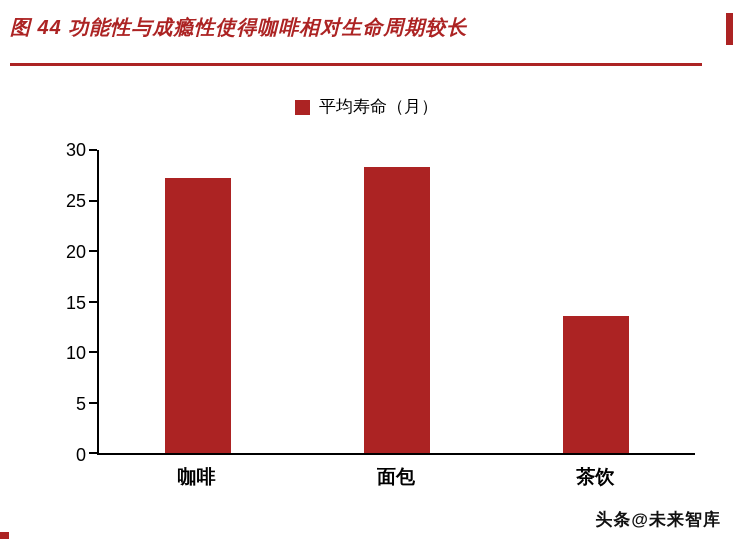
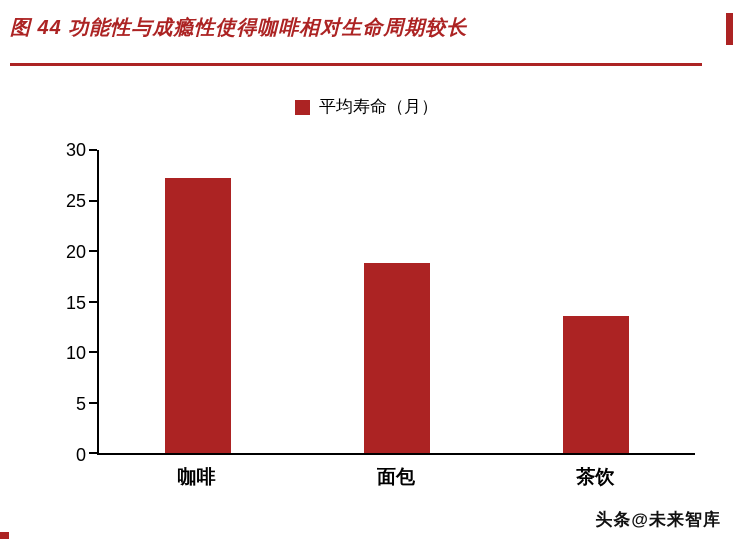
面包: 28.3 -> 18.8
